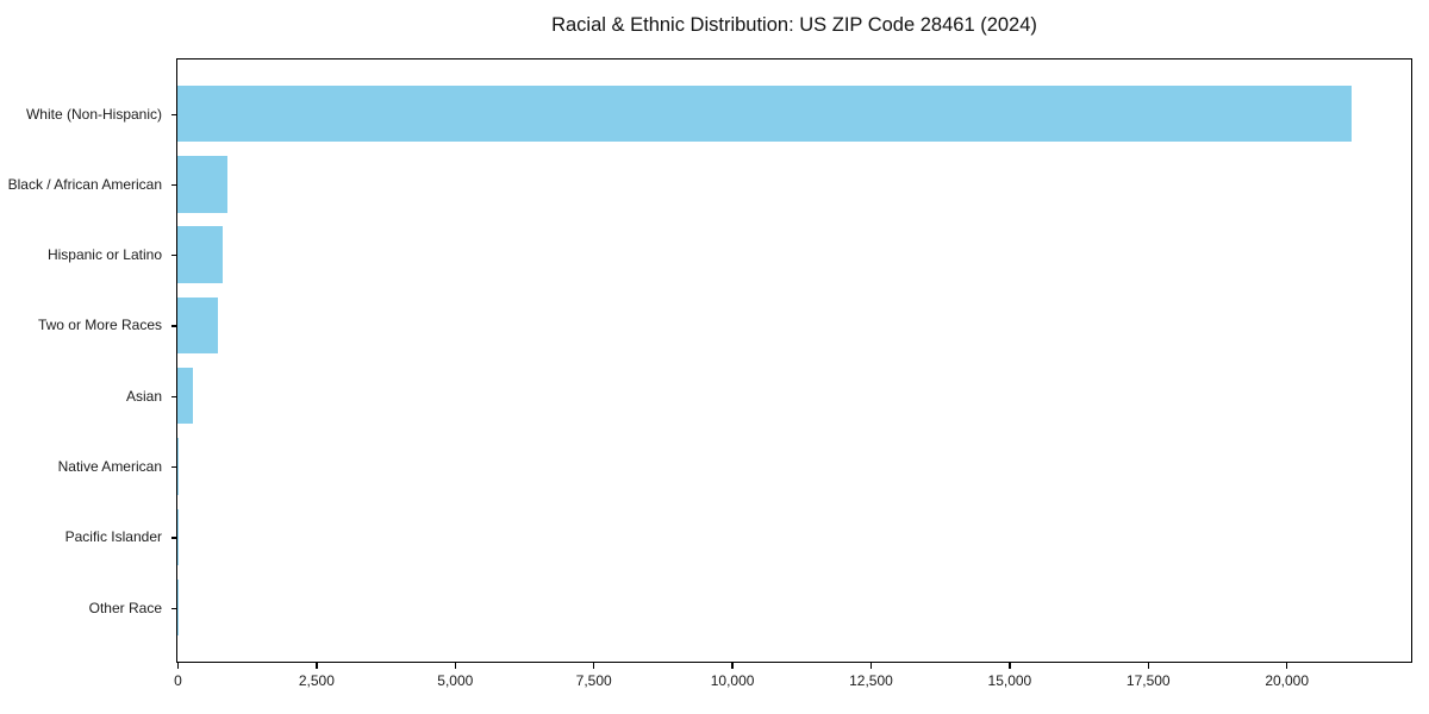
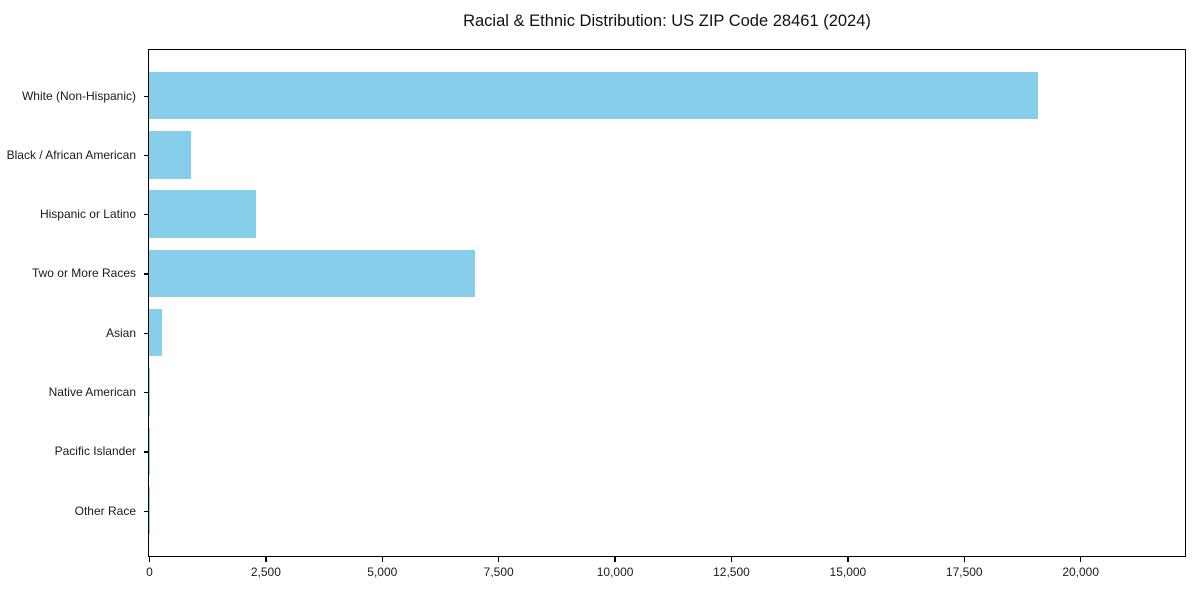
White (Non-Hispanic): 21200 -> 19100
Hispanic or Latino: 800 -> 2300
Two or More Races: 700 -> 7000
